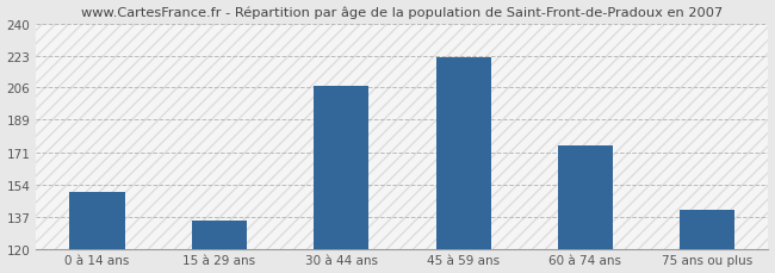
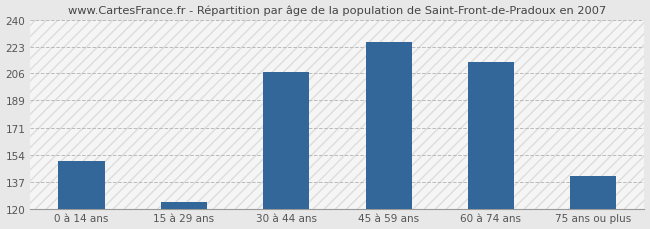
15 à 29 ans: 135 -> 124
45 à 59 ans: 222 -> 226
60 à 74 ans: 175 -> 213
